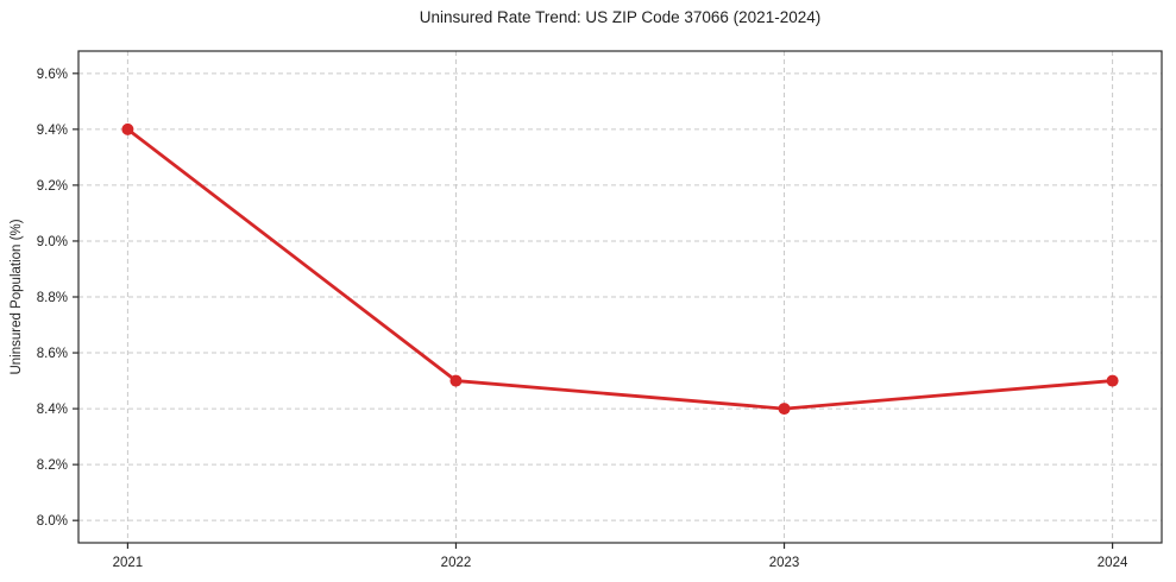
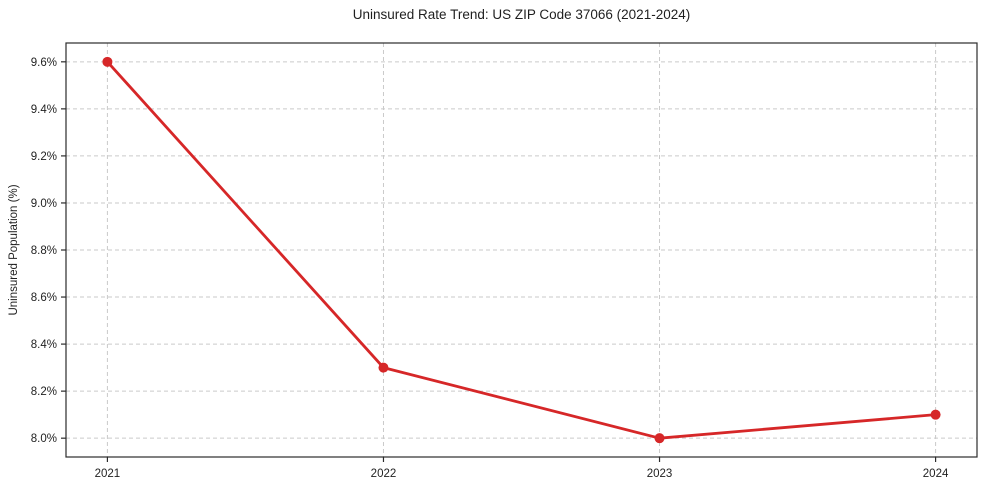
2021: 9.4% -> 9.6%
2022: 8.5% -> 8.3%
2023: 8.4% -> 8.0%
2024: 8.5% -> 8.1%
